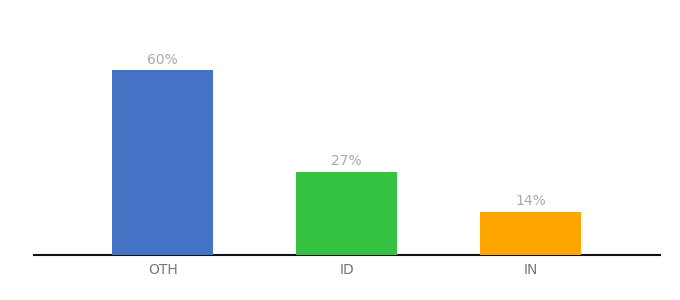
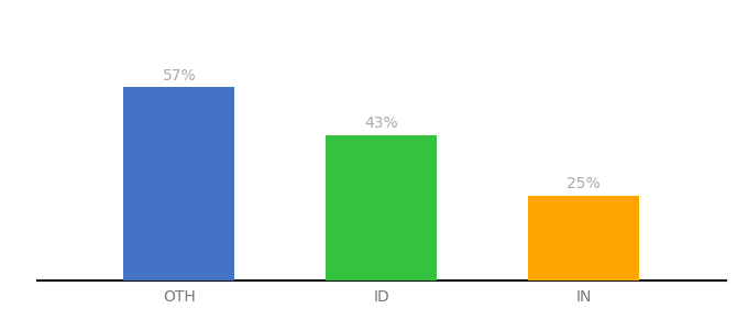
OTH: 60% -> 57%
ID: 27% -> 43%
IN: 14% -> 25%
